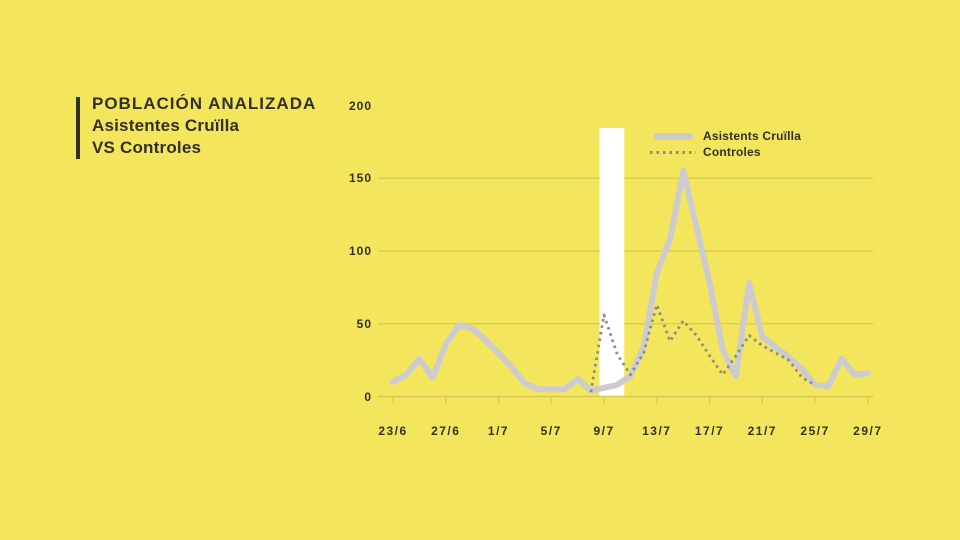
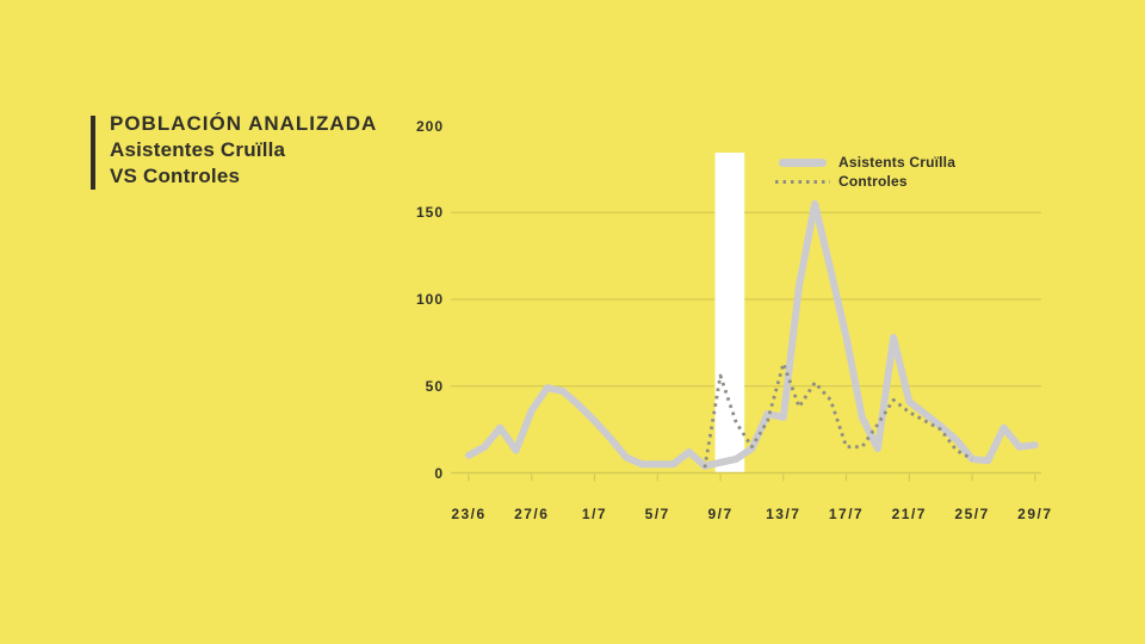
Asistents Cruïlla/13/7: 85 -> 32
Controles/17/7: 28 -> 15
